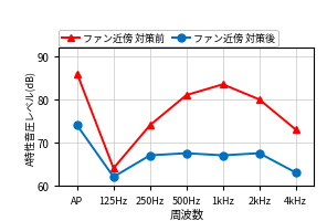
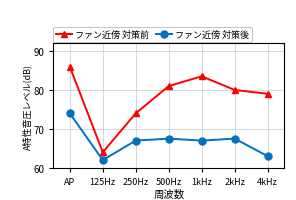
ファン近傍 対策前/4kHz: 73.0 -> 79.0
